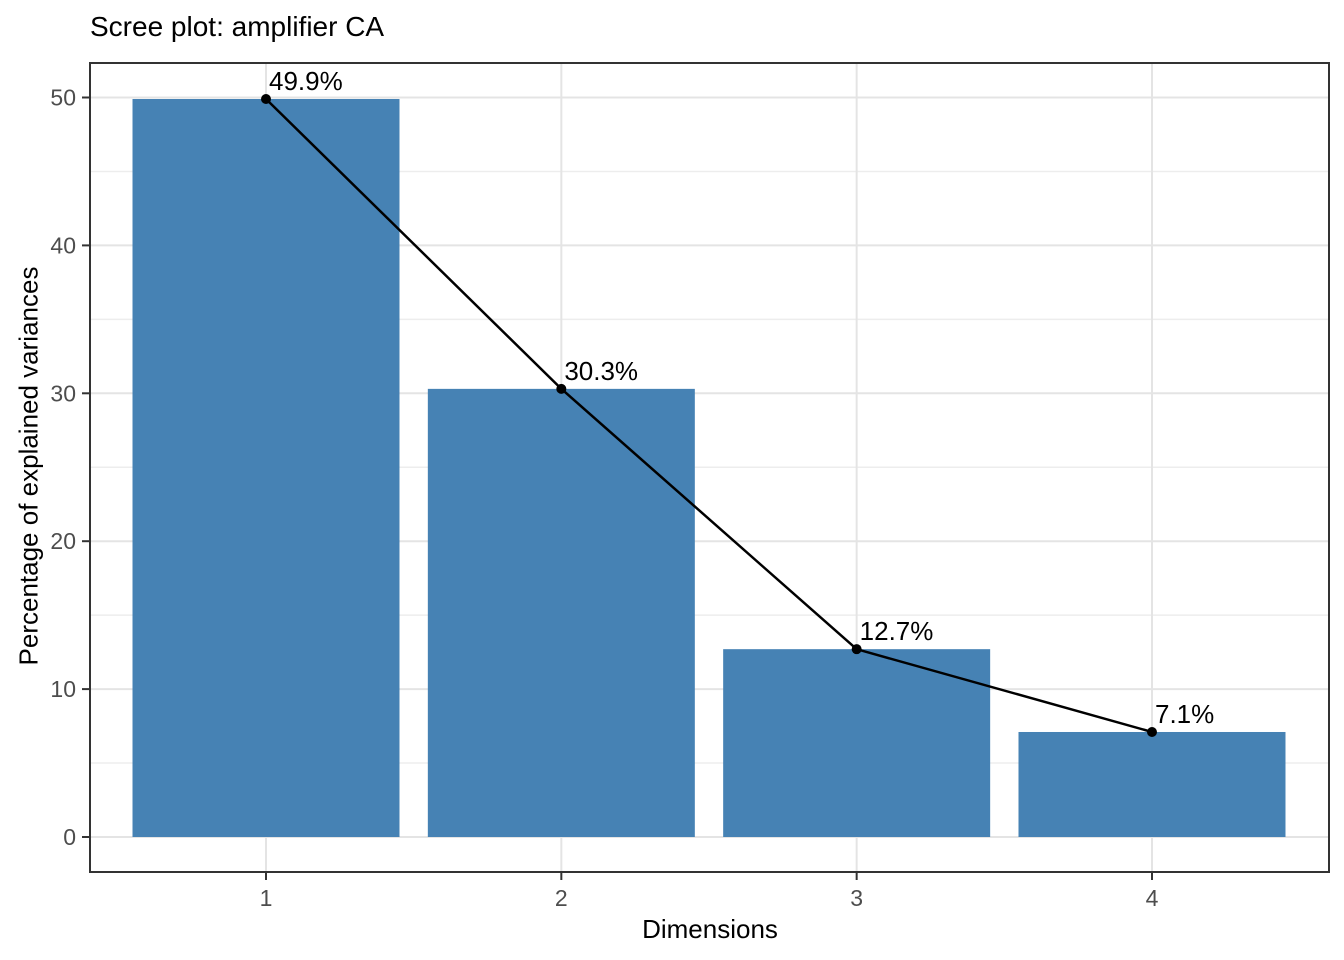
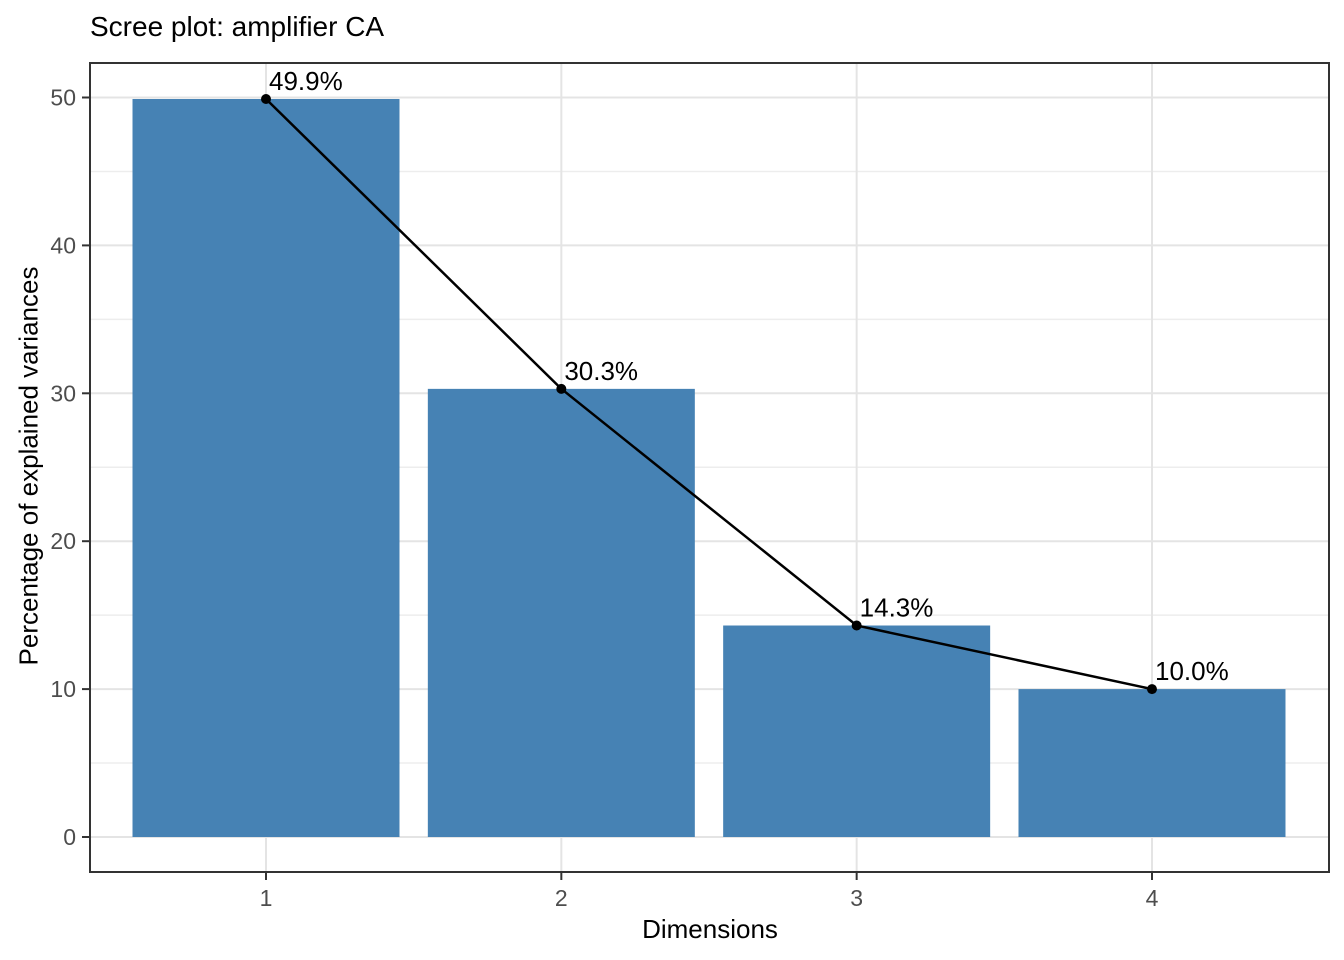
3: 12.7% -> 14.3%
4: 7.1% -> 10.0%
